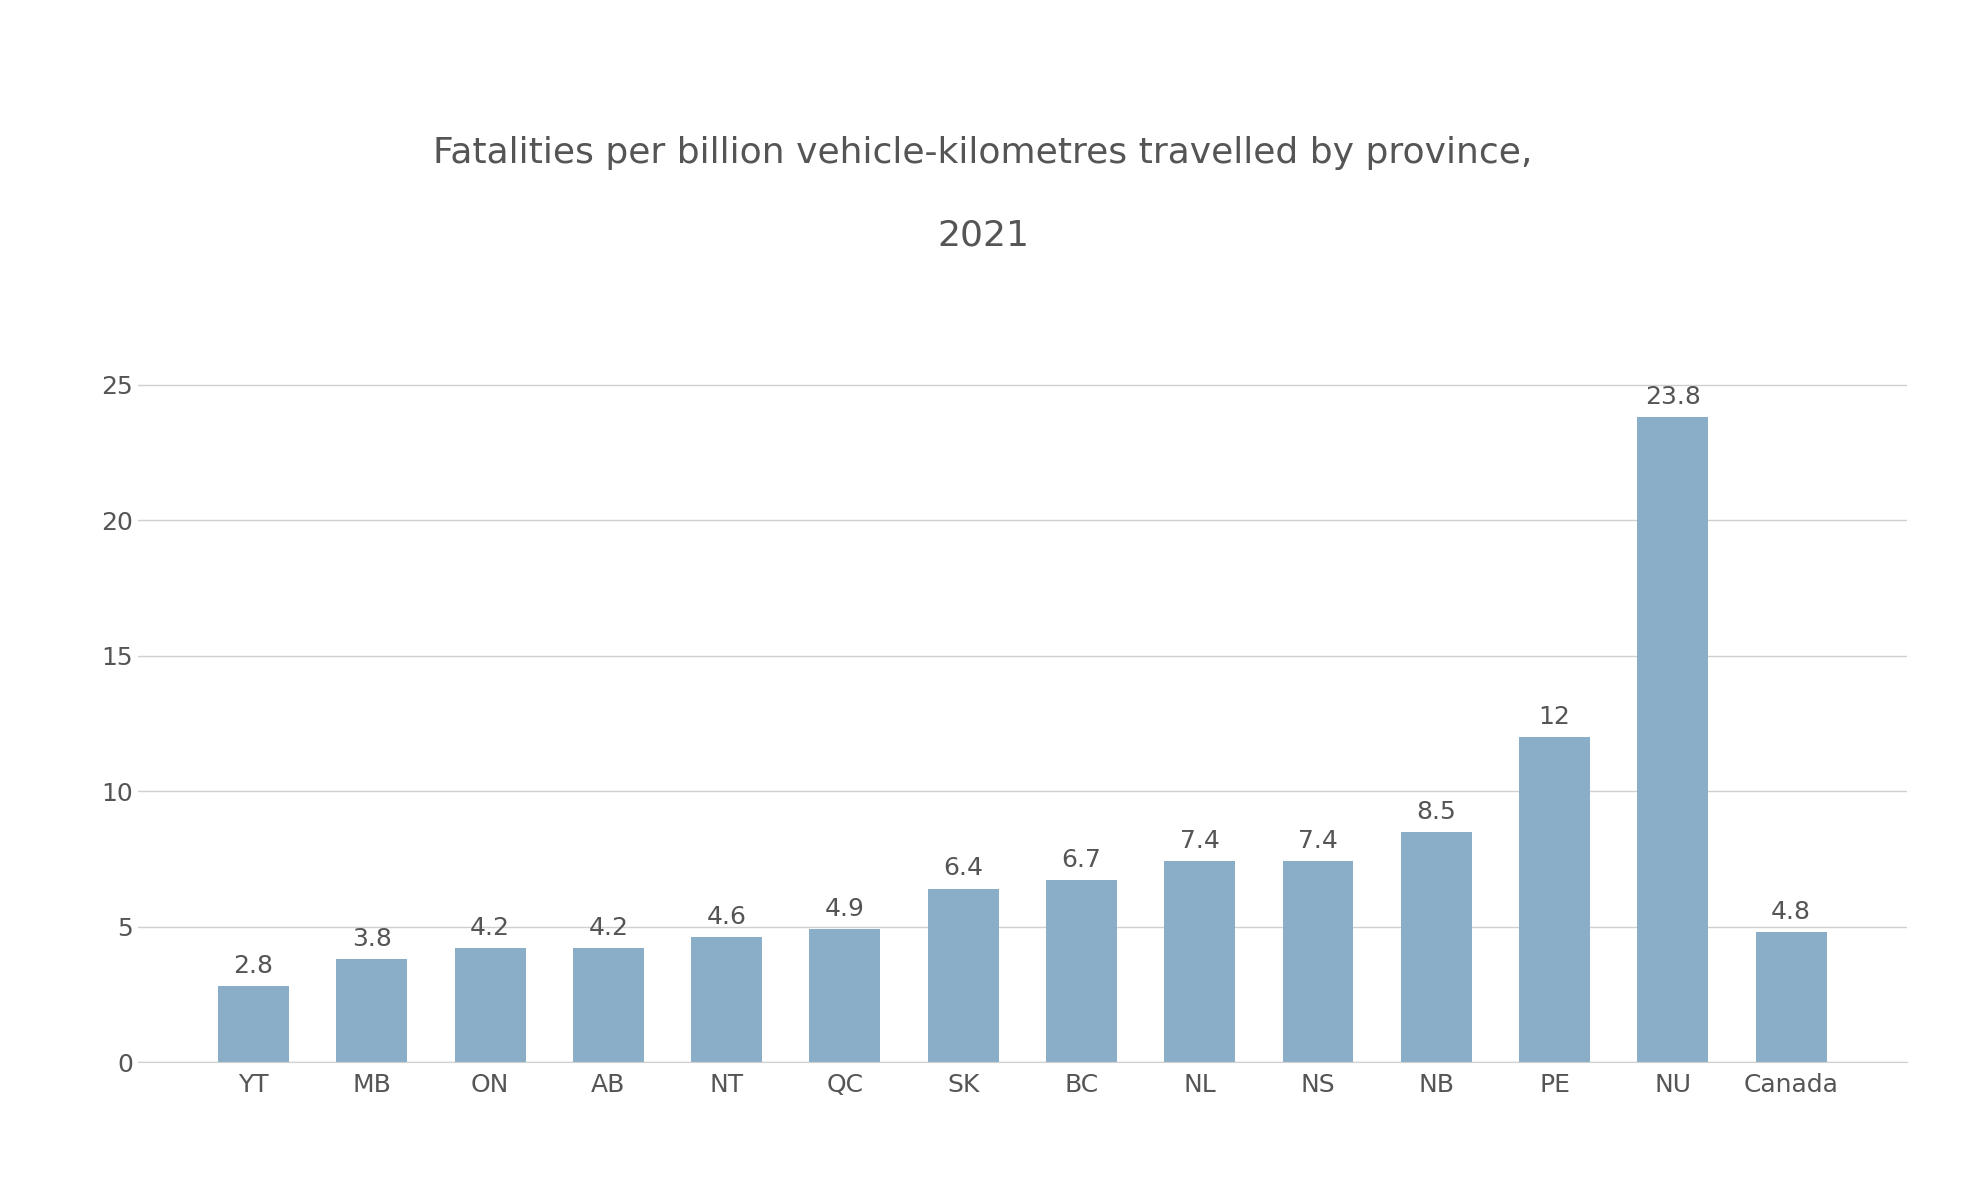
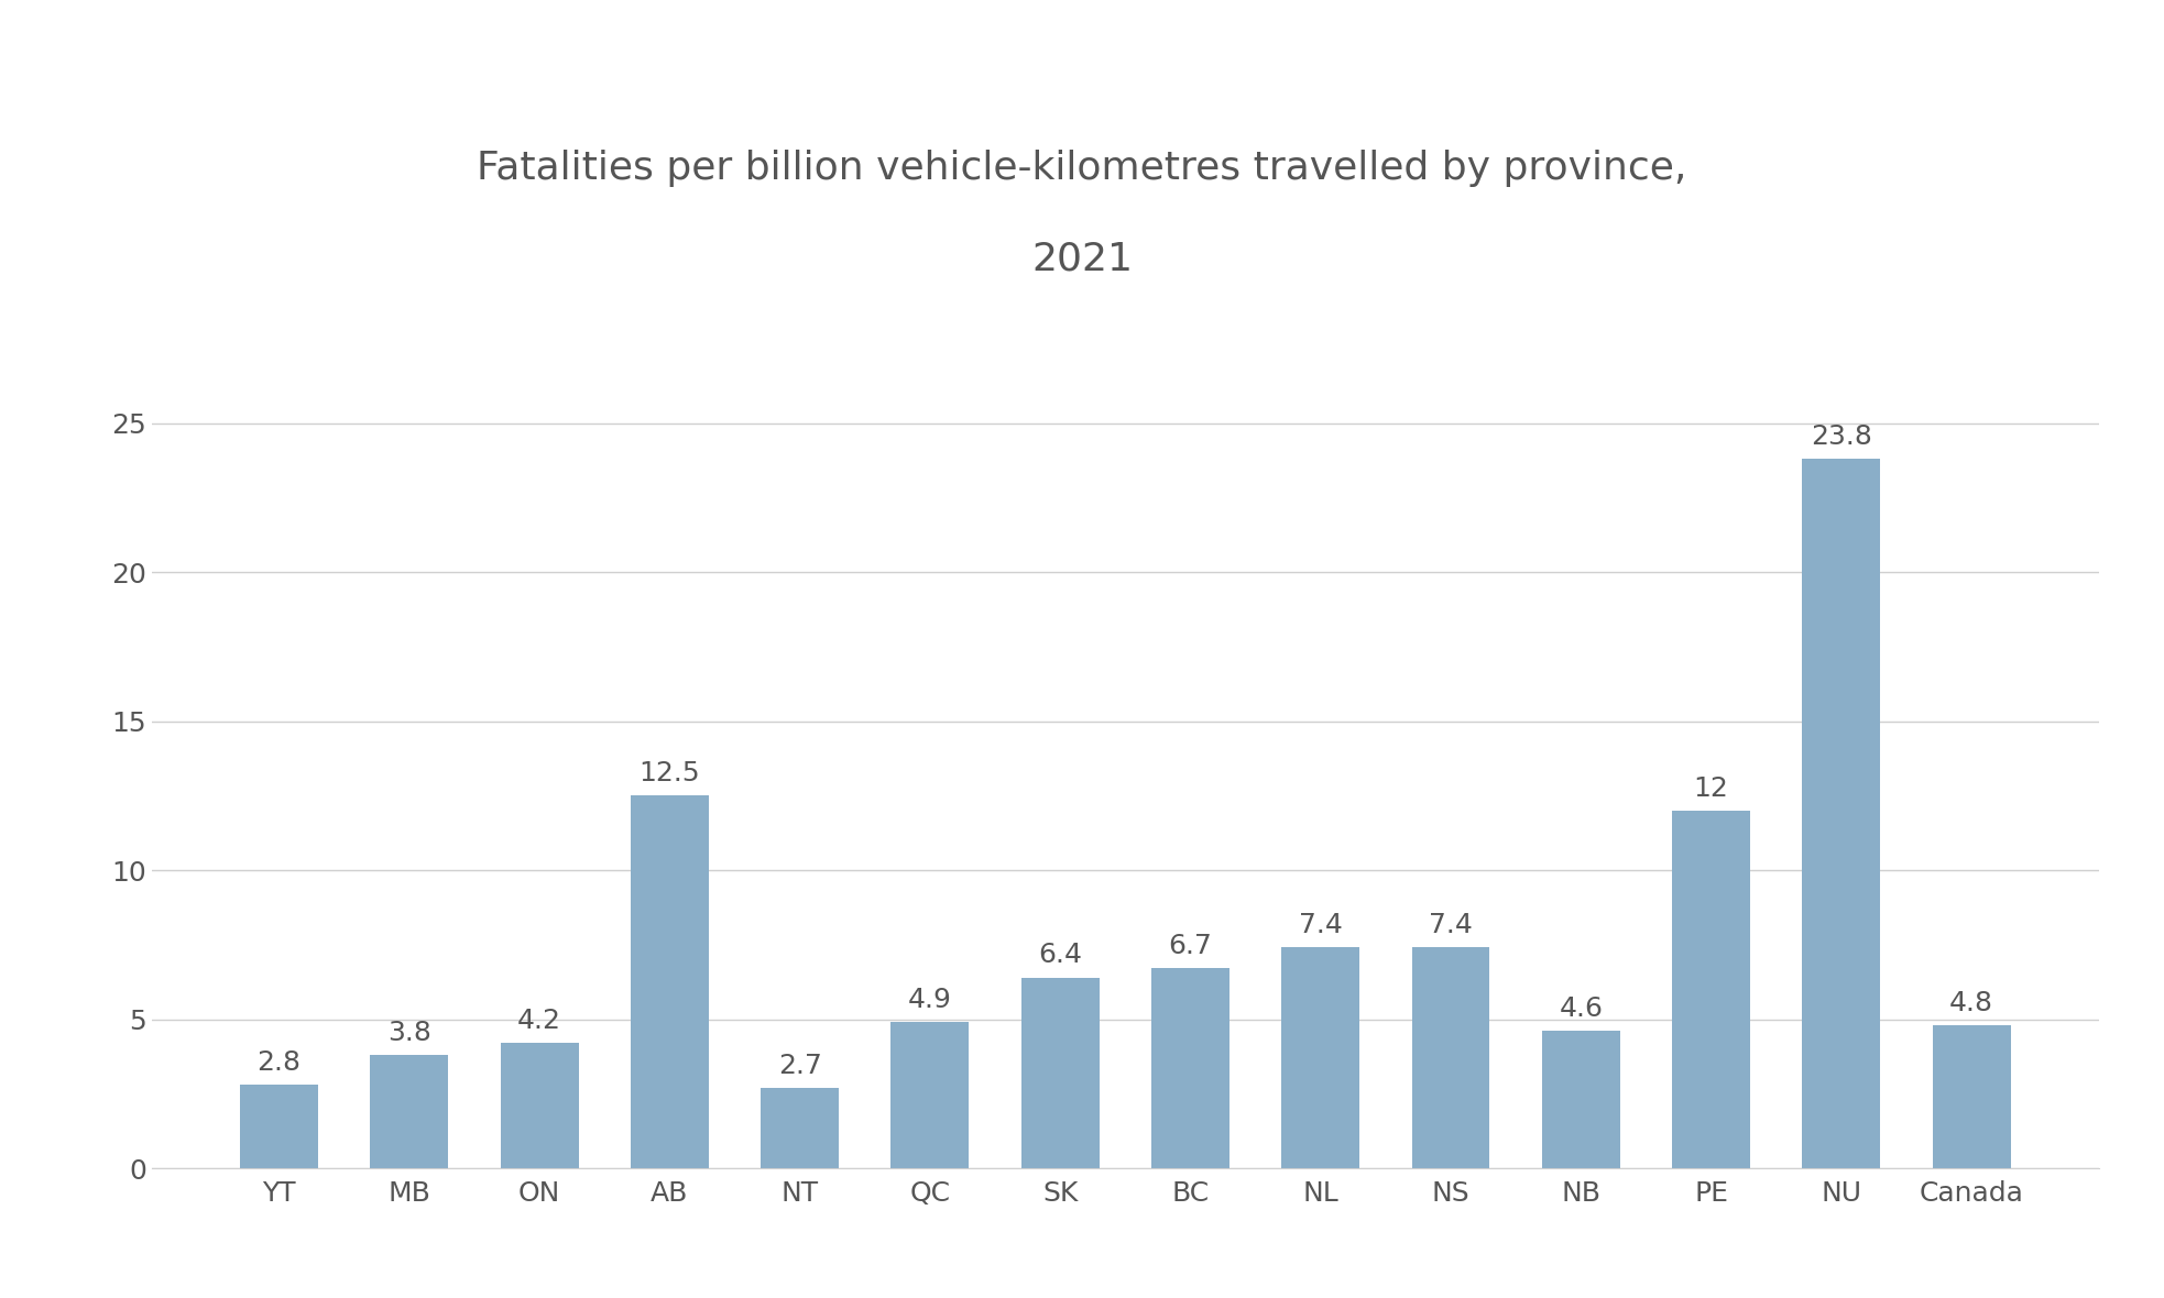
AB: 4.2 -> 12.5
NT: 4.6 -> 2.7
NB: 8.5 -> 4.6
